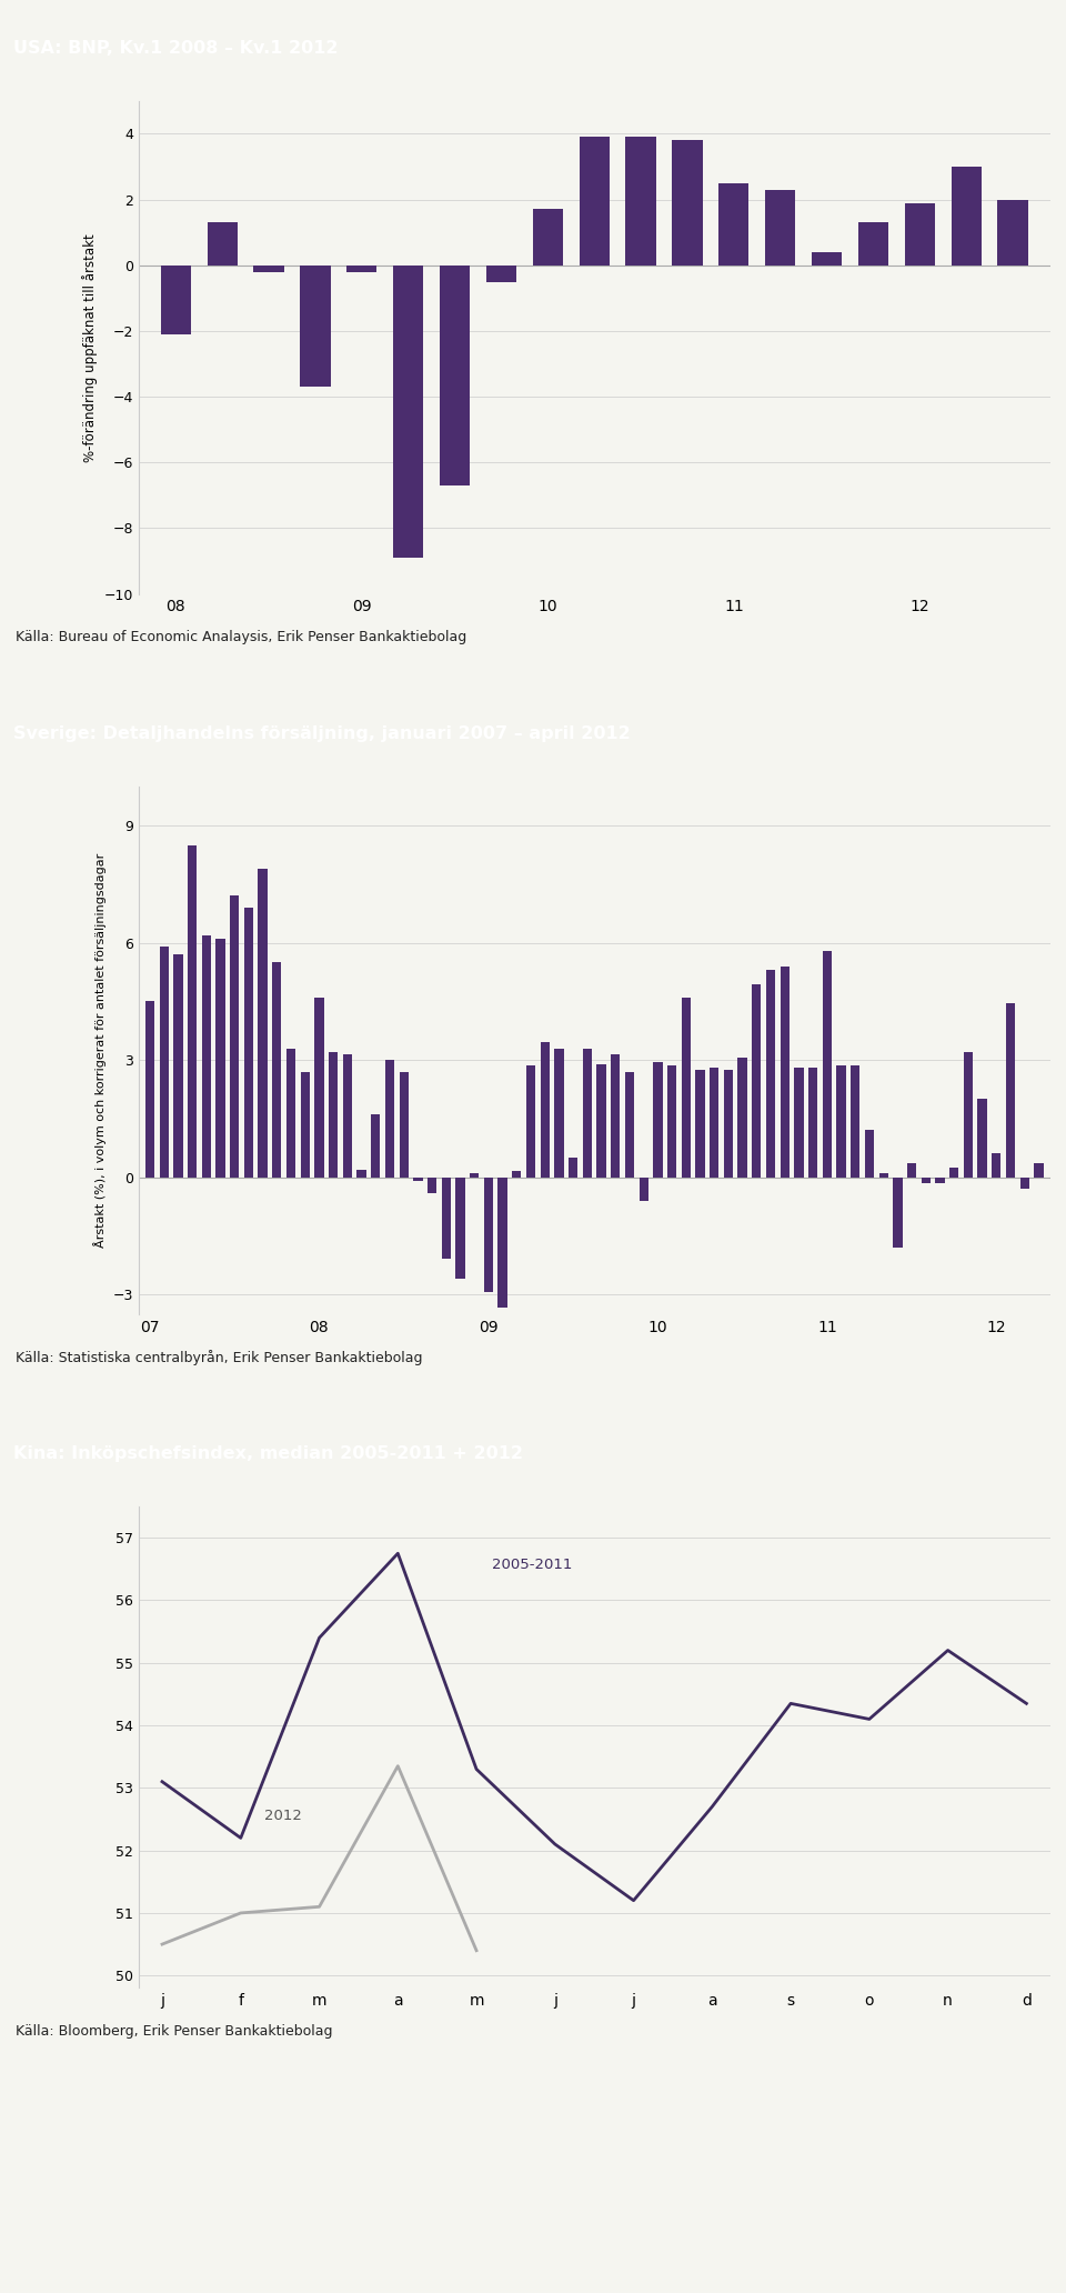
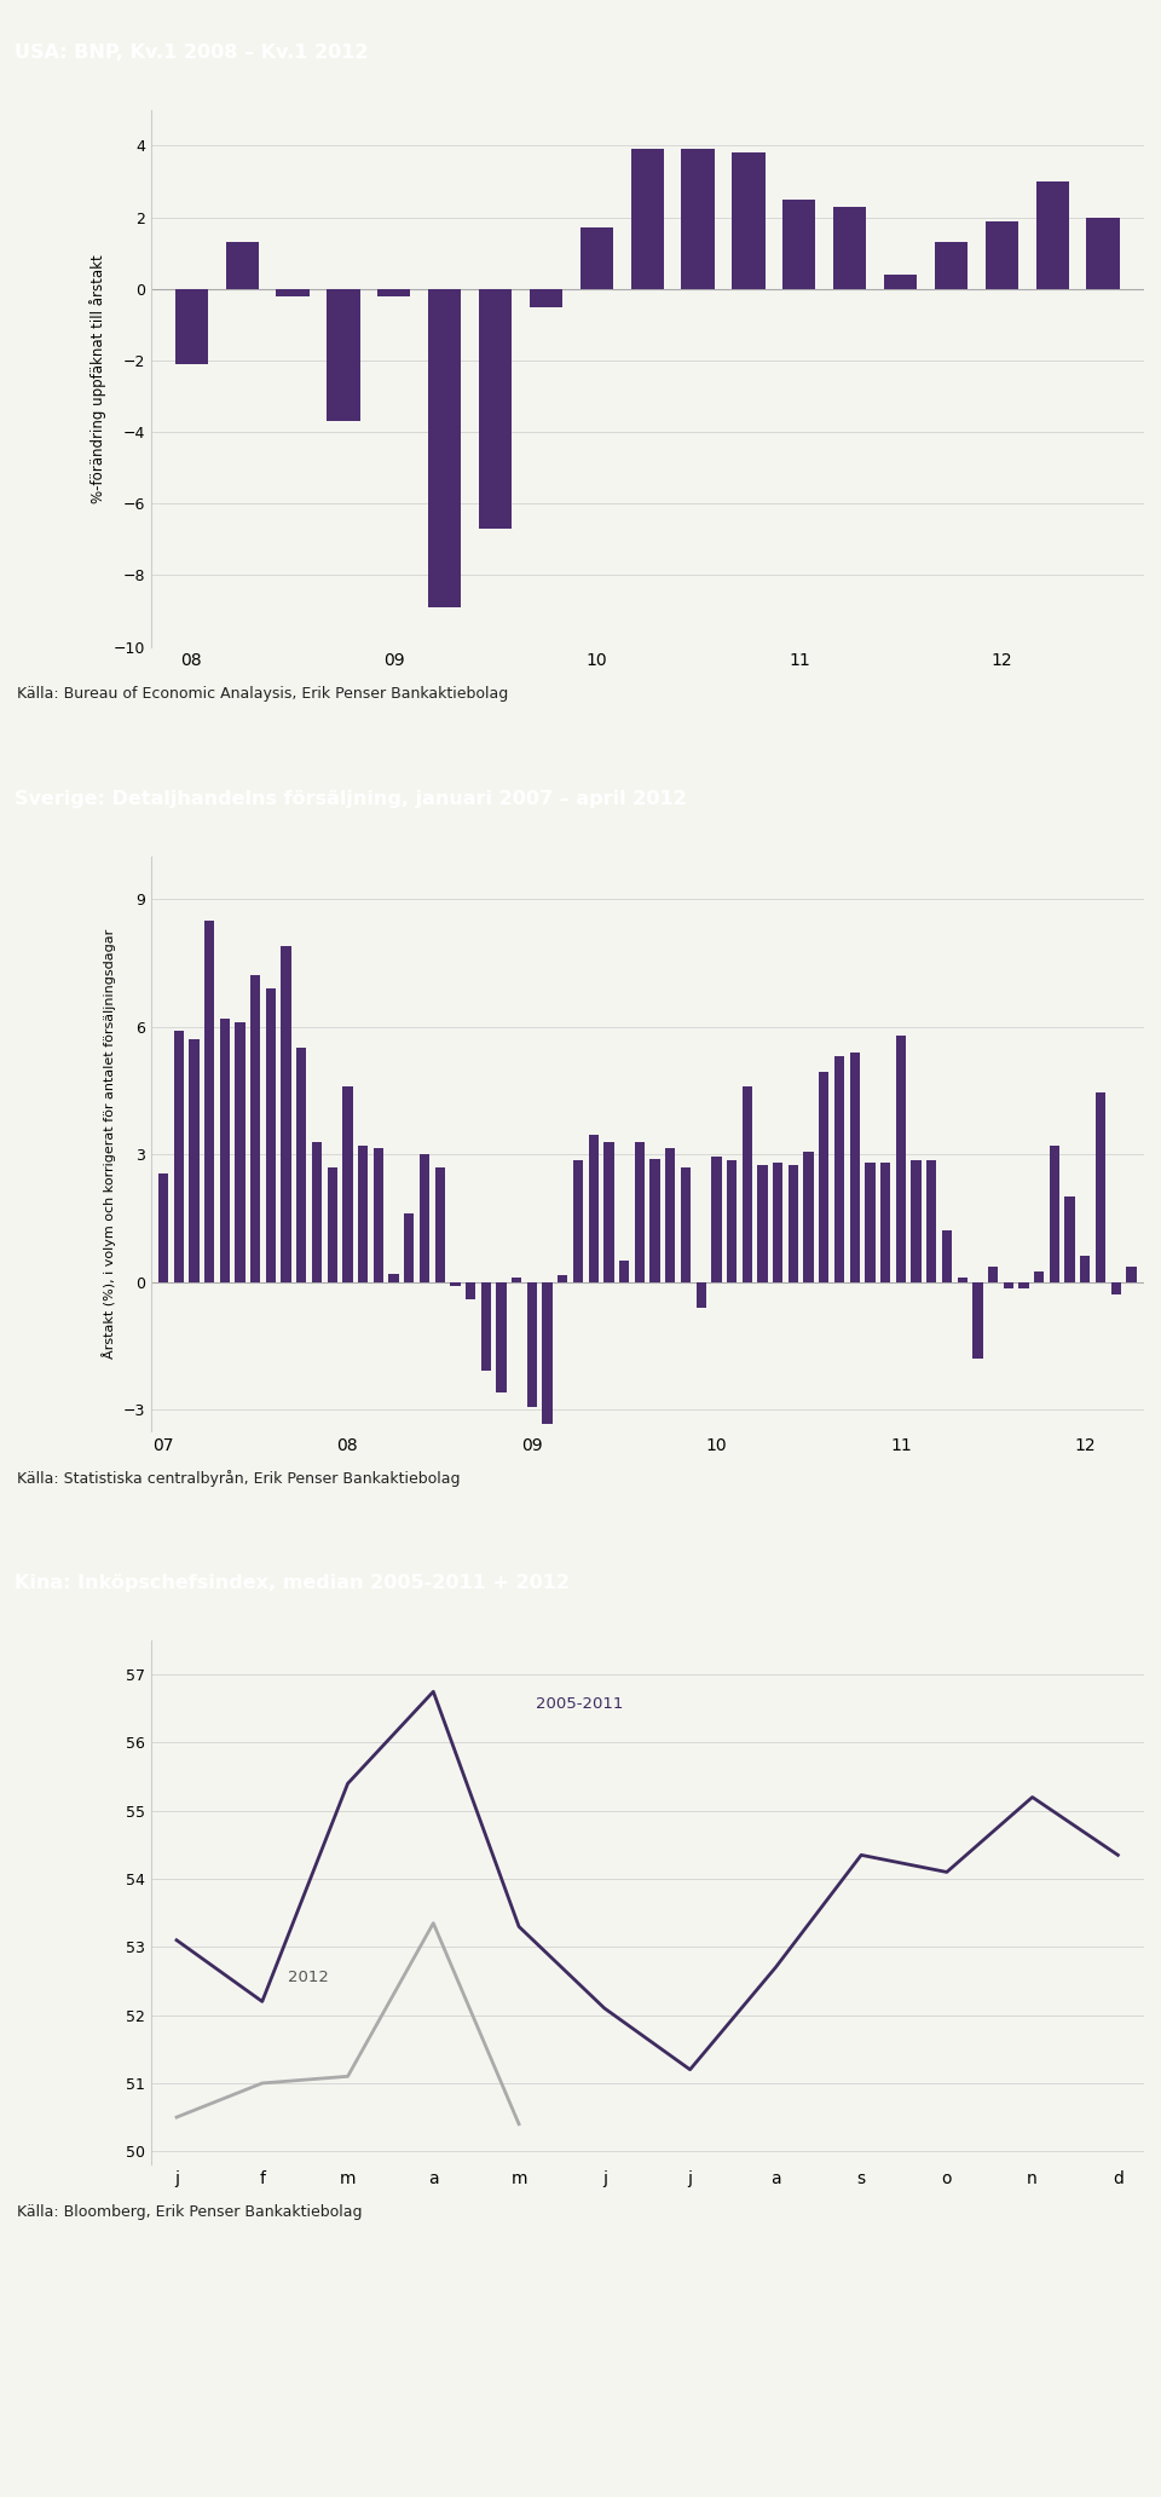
07: 4.50 -> 2.55
